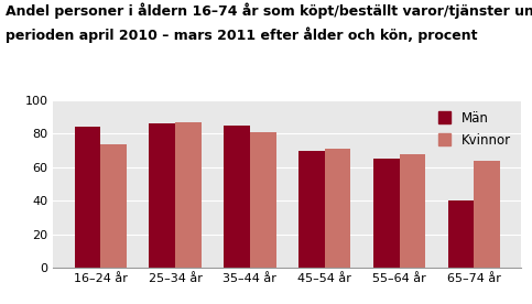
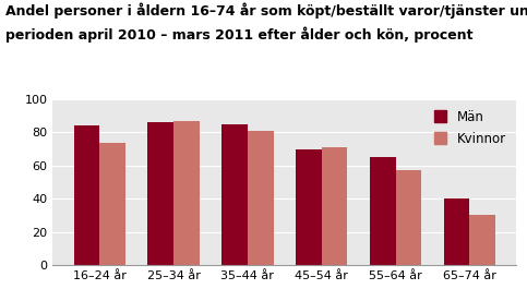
Kvinnor/55–64 år: 68 -> 57
Kvinnor/65–74 år: 64 -> 30
